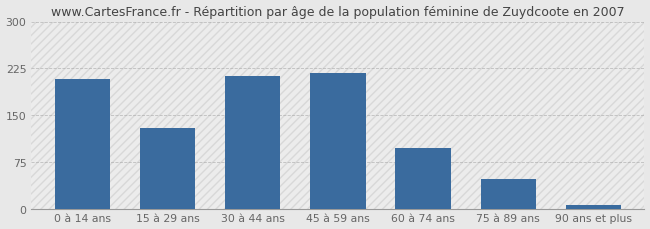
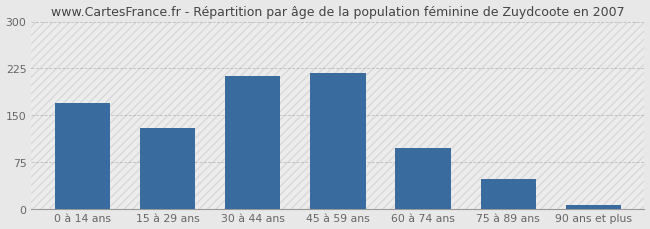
0 à 14 ans: 208 -> 170
